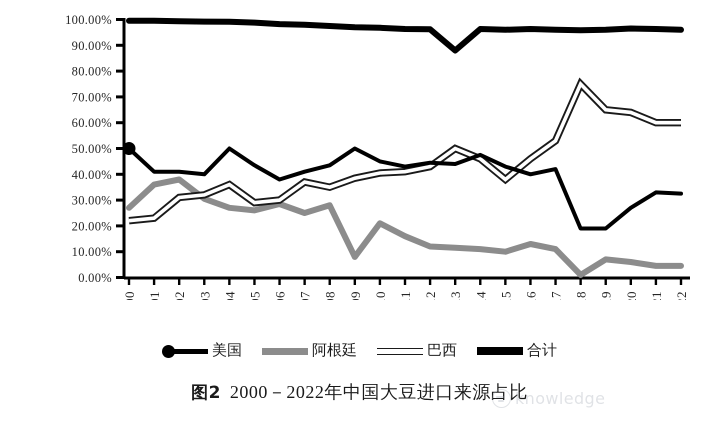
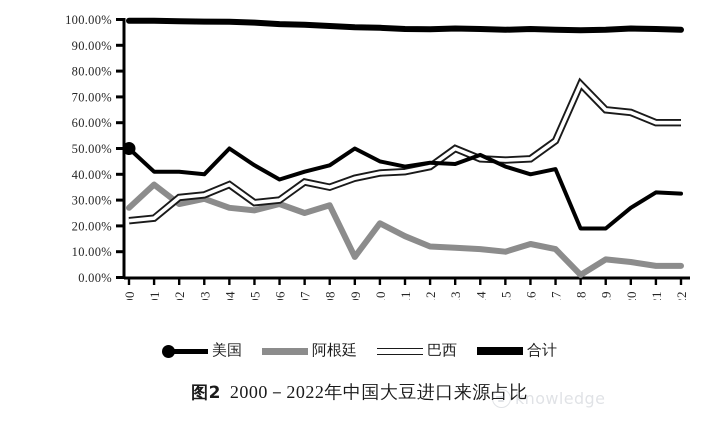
阿根廷/2002: 38% -> 28%
合计/2013: 88% -> 96%
巴西/2015: 38% -> 46%
